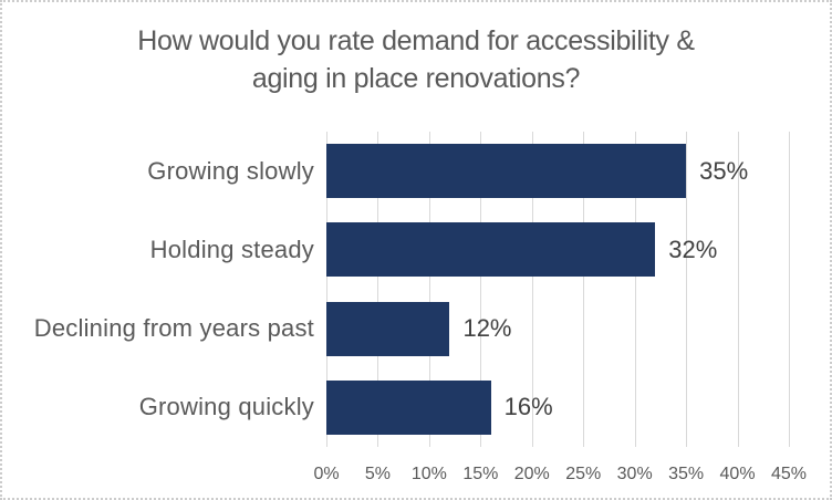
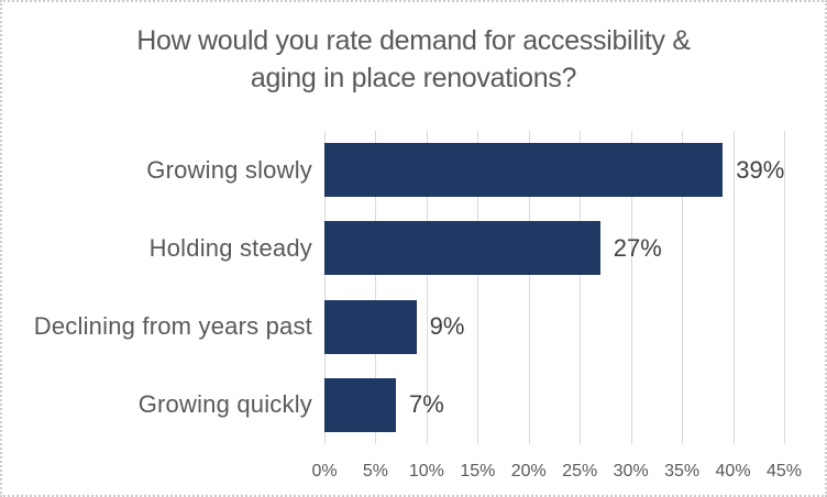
Growing slowly: 35% -> 39%
Holding steady: 32% -> 27%
Declining from years past: 12% -> 9%
Growing quickly: 16% -> 7%
